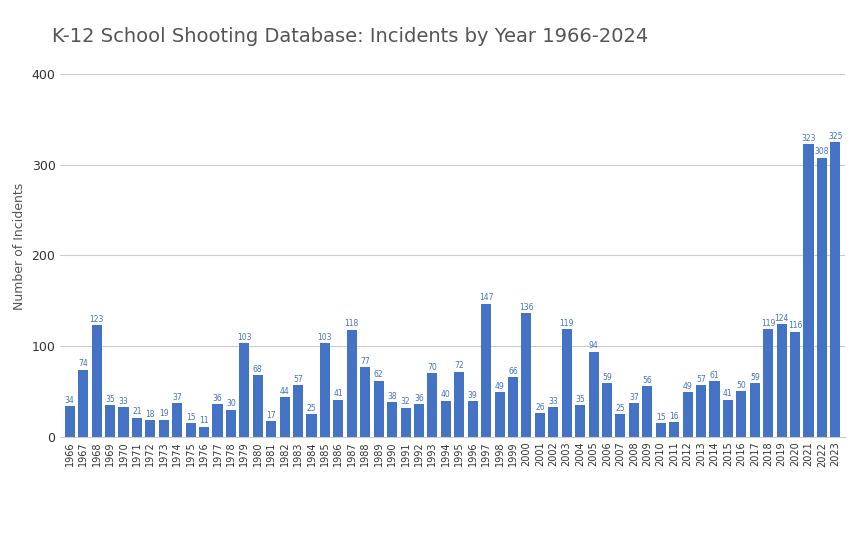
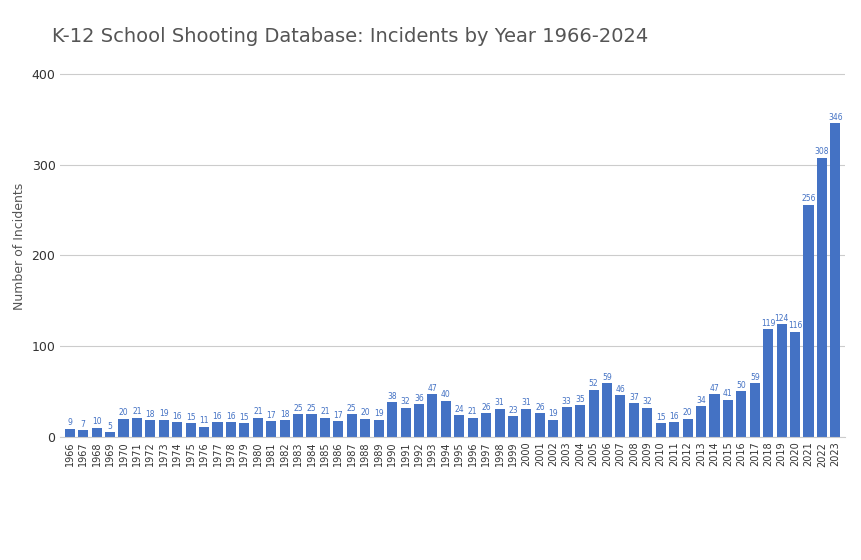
1966: 34 -> 9
1967: 74 -> 7
1968: 123 -> 10
1969: 35 -> 5
1970: 33 -> 20
1974: 37 -> 16
1977: 36 -> 16
1978: 30 -> 16
1979: 103 -> 15
1980: 68 -> 21
1982: 44 -> 18
1983: 57 -> 25
1985: 103 -> 21
1986: 41 -> 17
1987: 118 -> 25
1988: 77 -> 20
1989: 62 -> 19
1993: 70 -> 47
1995: 72 -> 24
1996: 39 -> 21
1997: 147 -> 26
1998: 49 -> 31
1999: 66 -> 23
2000: 136 -> 31
2002: 33 -> 19
2003: 119 -> 33
2005: 94 -> 52
2007: 25 -> 46
2009: 56 -> 32
2012: 49 -> 20
2013: 57 -> 34
2014: 61 -> 47
2021: 323 -> 256
2023: 325 -> 346
